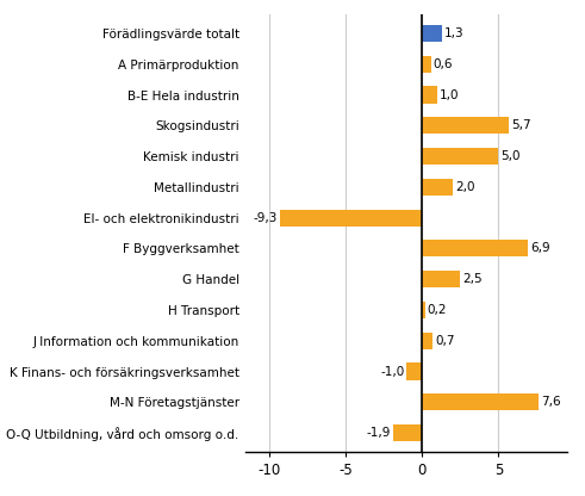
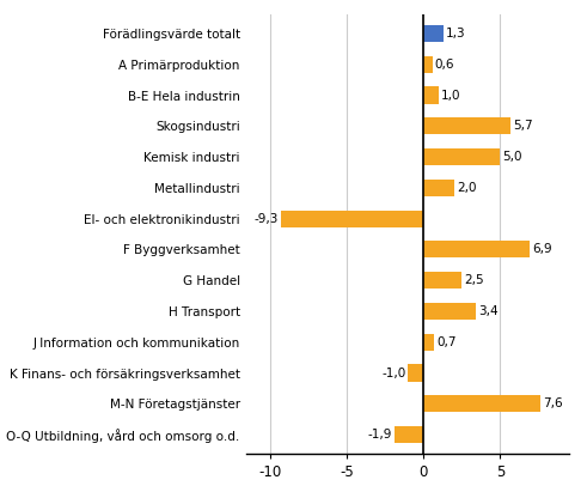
H Transport: 0,2 -> 3,4
